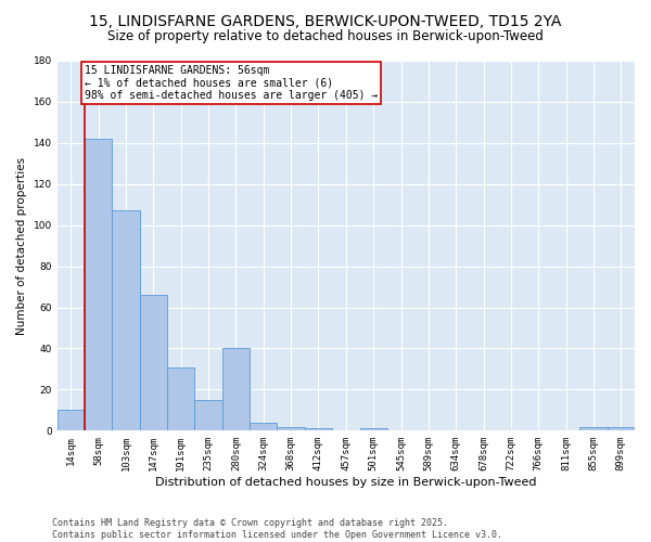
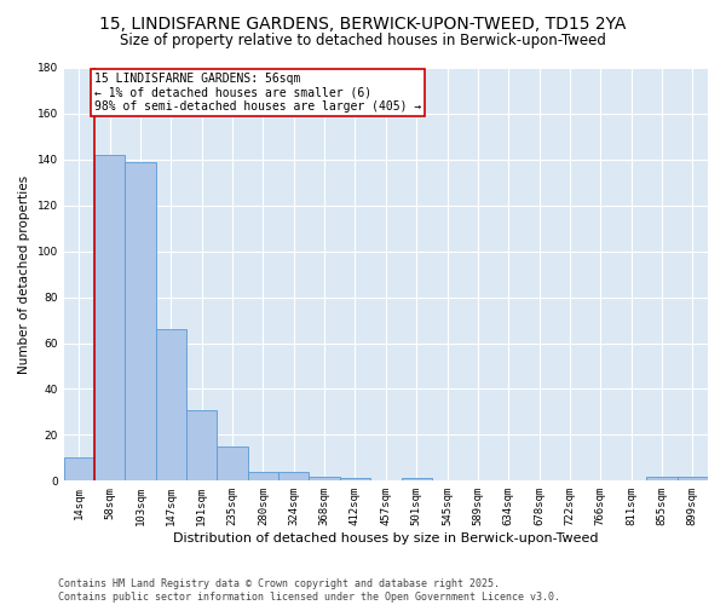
103sqm: 107 -> 139
280sqm: 40 -> 4
